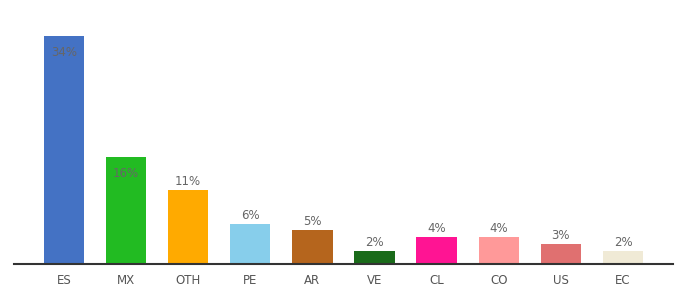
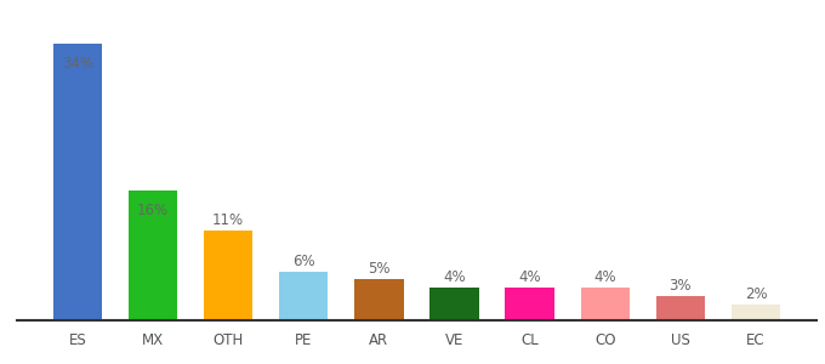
VE: 2% -> 4%
